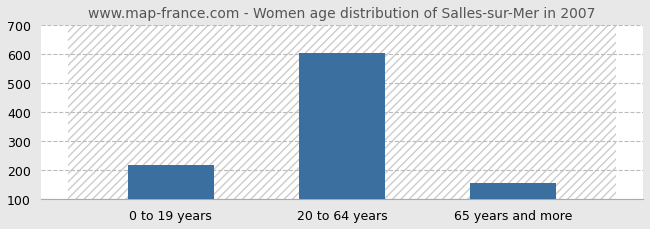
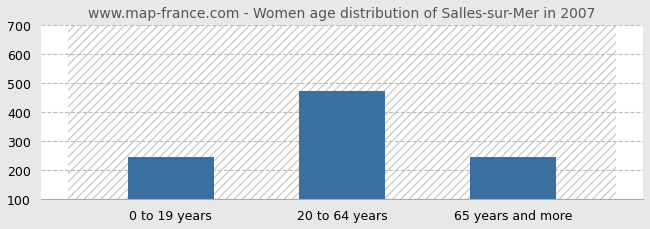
0 to 19 years: 220 -> 245
20 to 64 years: 605 -> 475
65 years and more: 155 -> 245
